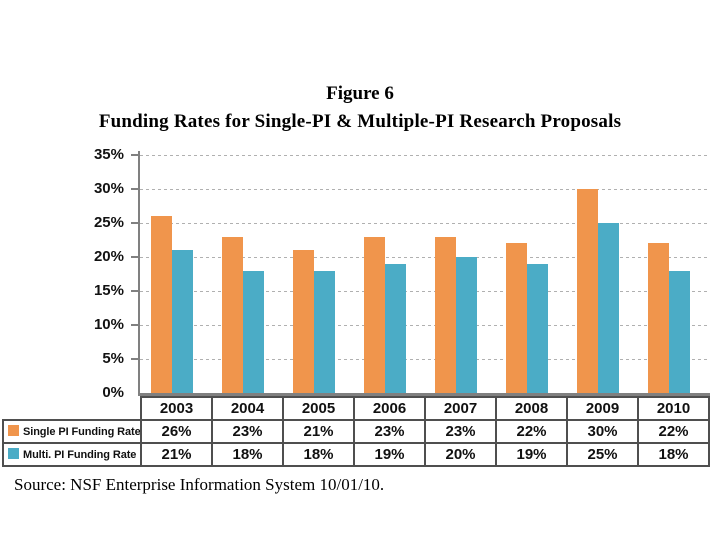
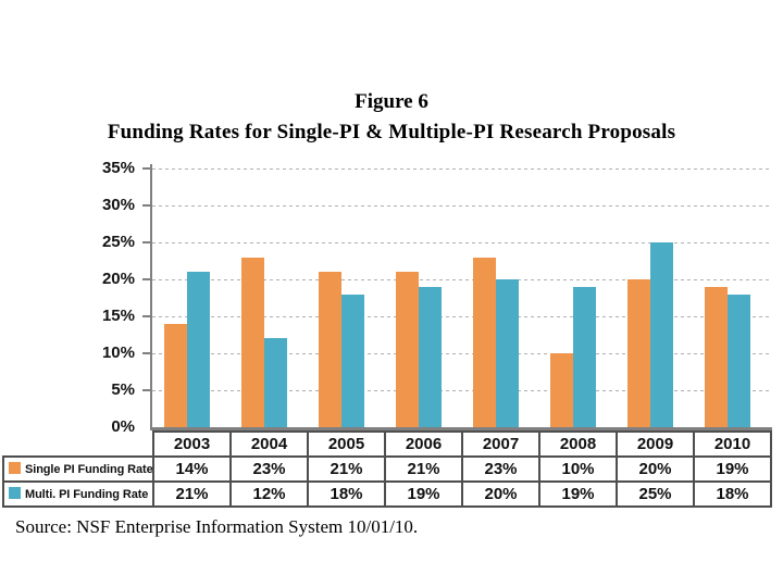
Single PI Funding Rate/2003: 26% -> 14%
Multi. PI Funding Rate/2004: 18% -> 12%
Single PI Funding Rate/2006: 23% -> 21%
Single PI Funding Rate/2008: 22% -> 10%
Single PI Funding Rate/2009: 30% -> 20%
Single PI Funding Rate/2010: 22% -> 19%
